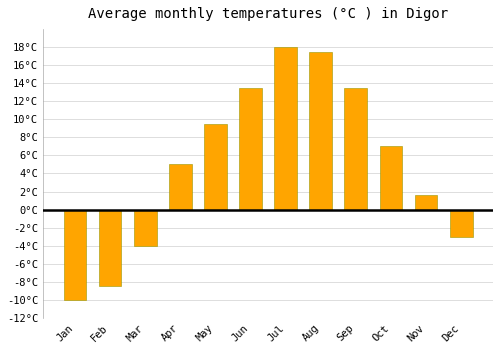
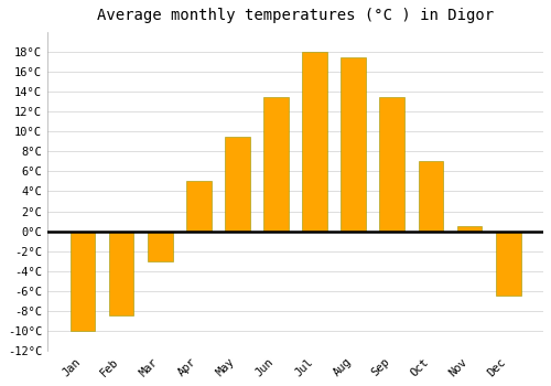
Mar: -4.0°C -> -3.0°C
Nov: 1.6°C -> 0.5°C
Dec: -3.0°C -> -6.5°C
